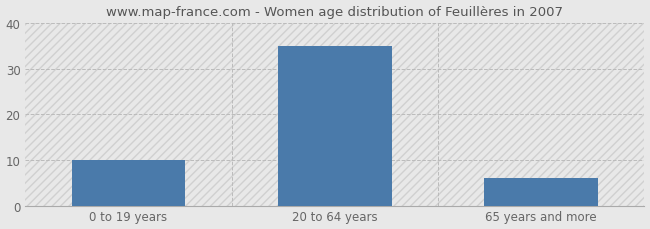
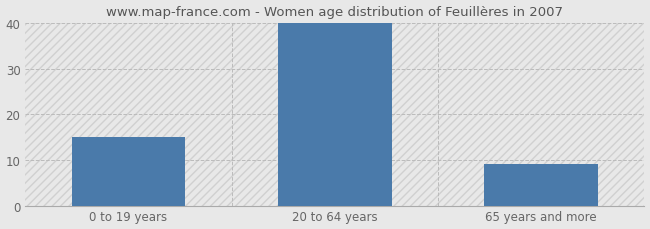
0 to 19 years: 10 -> 15
20 to 64 years: 35 -> 40
65 years and more: 6 -> 9
